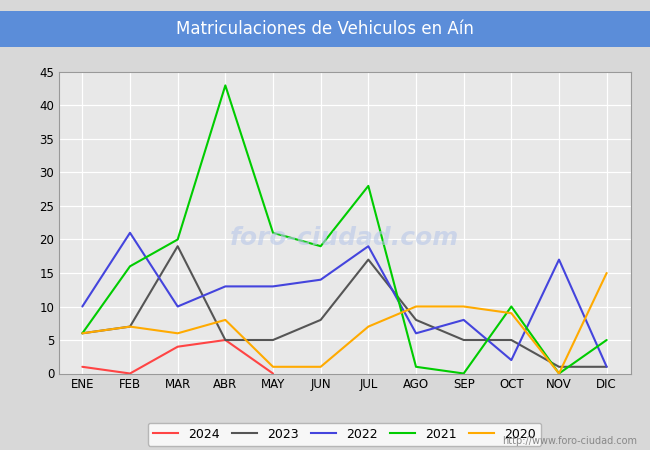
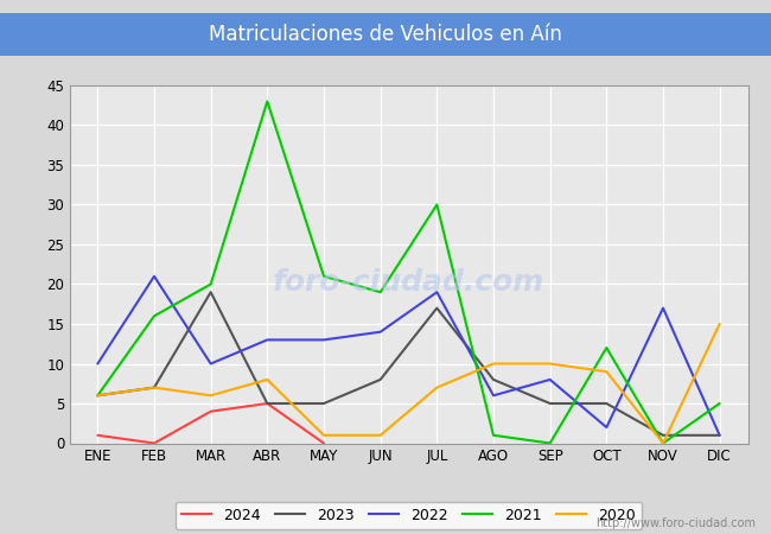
2021/JUL: 28 -> 30
2021/OCT: 10 -> 12
